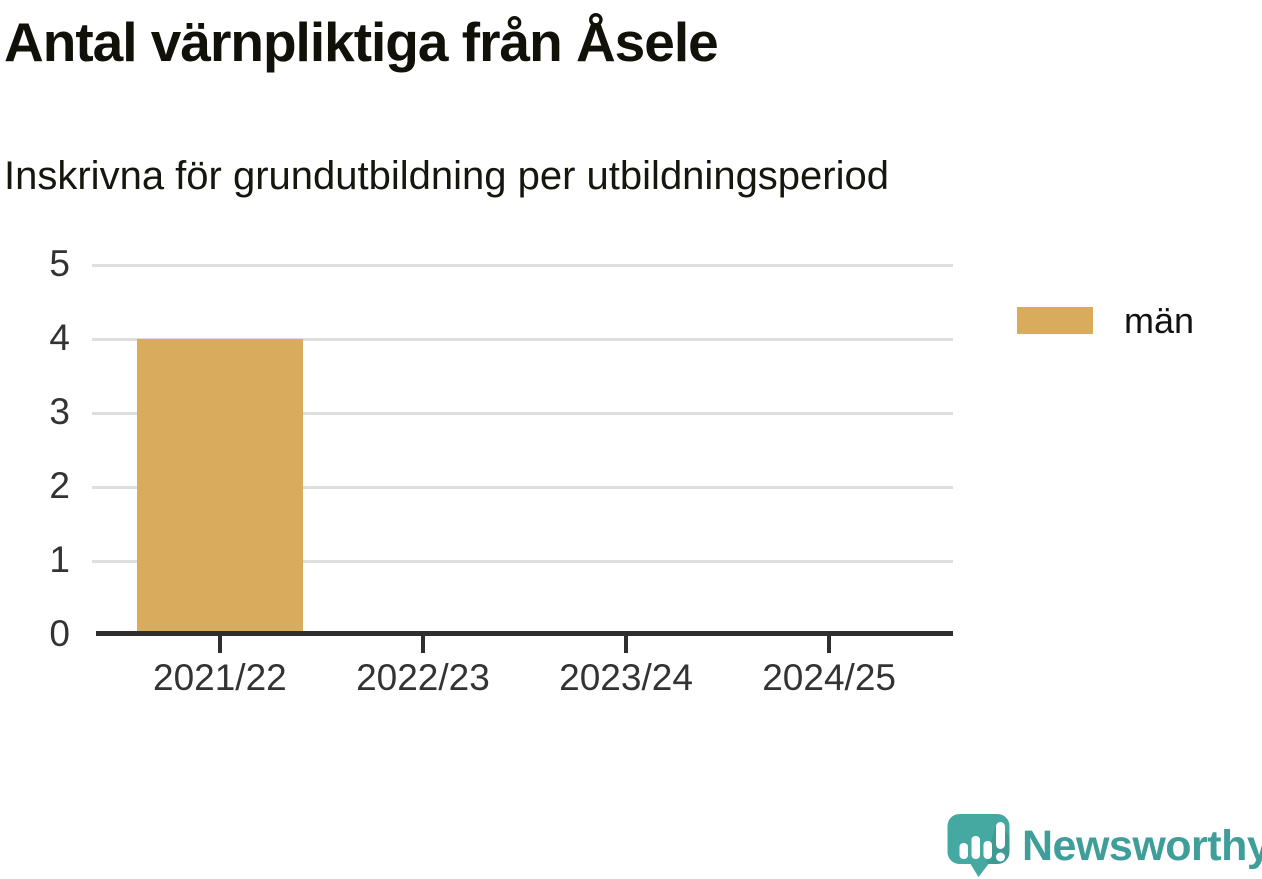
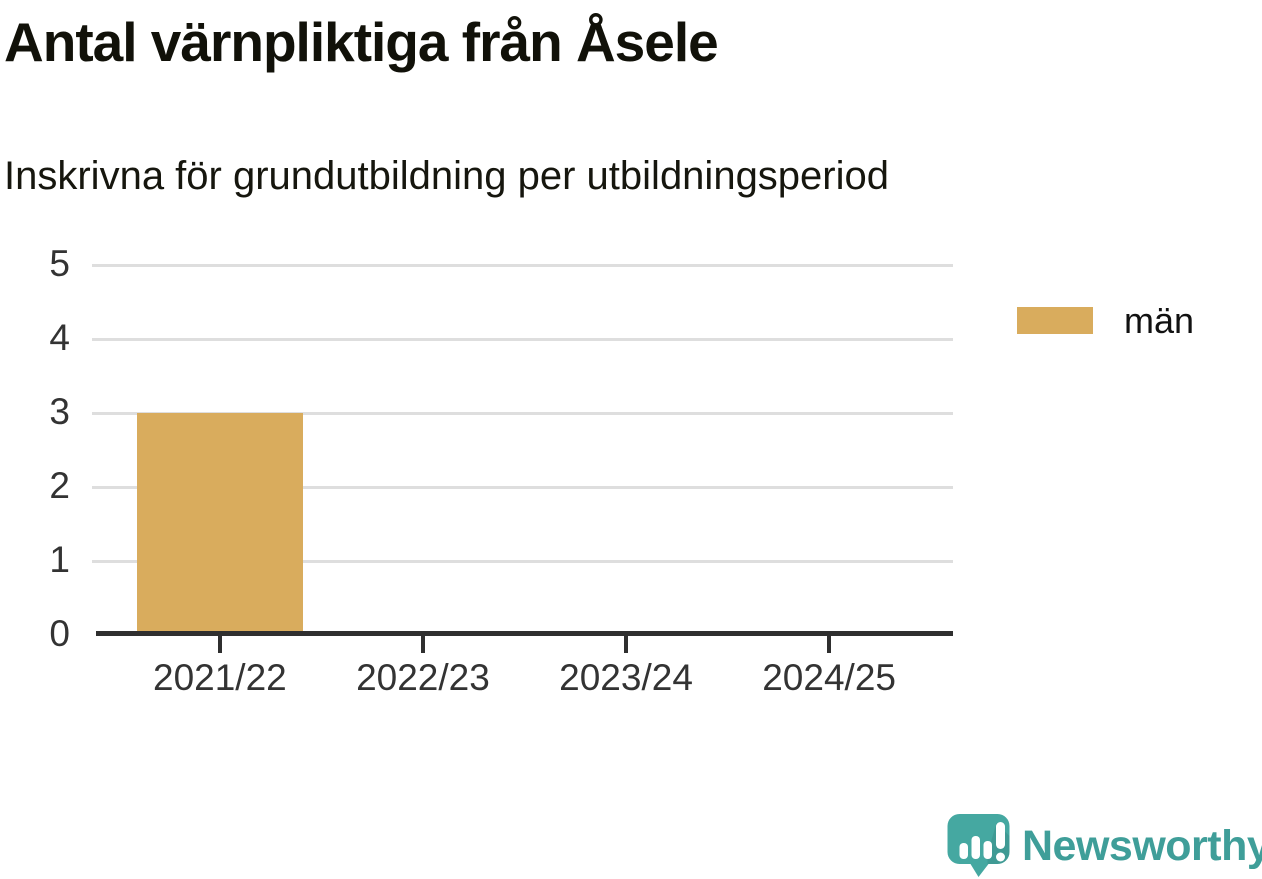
2021/22: 4 -> 3
